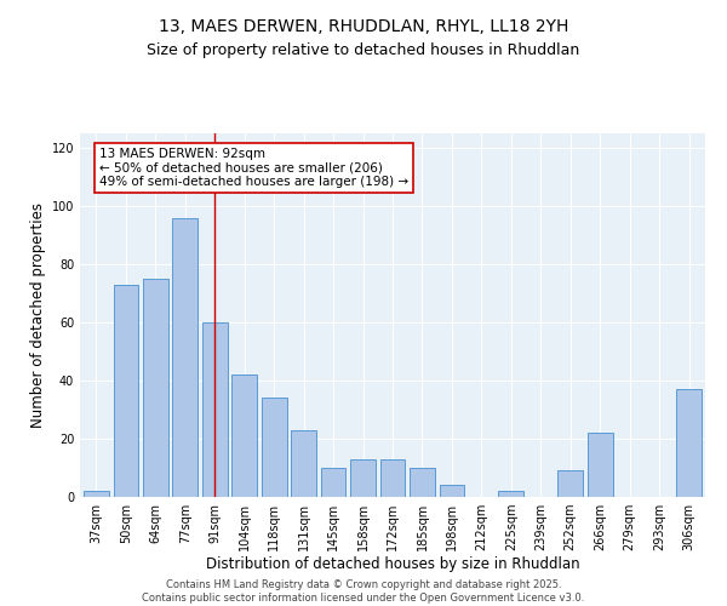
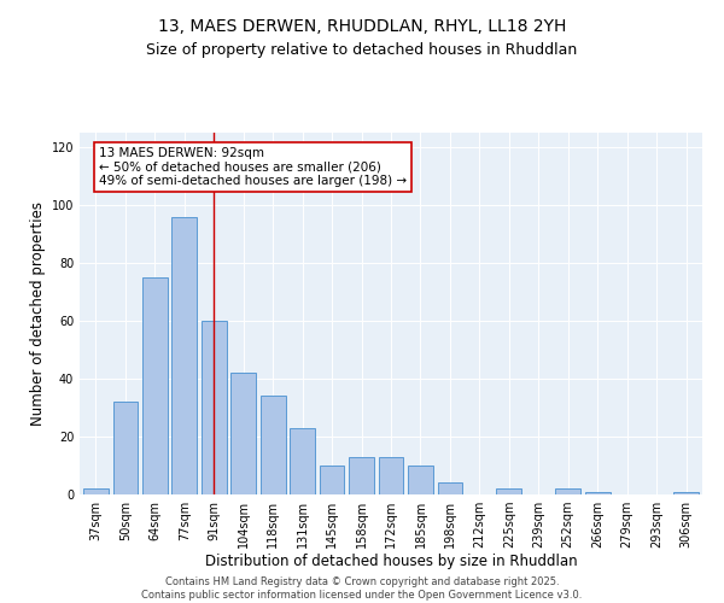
50sqm: 73 -> 32
252sqm: 9 -> 2
266sqm: 22 -> 1
306sqm: 37 -> 1
